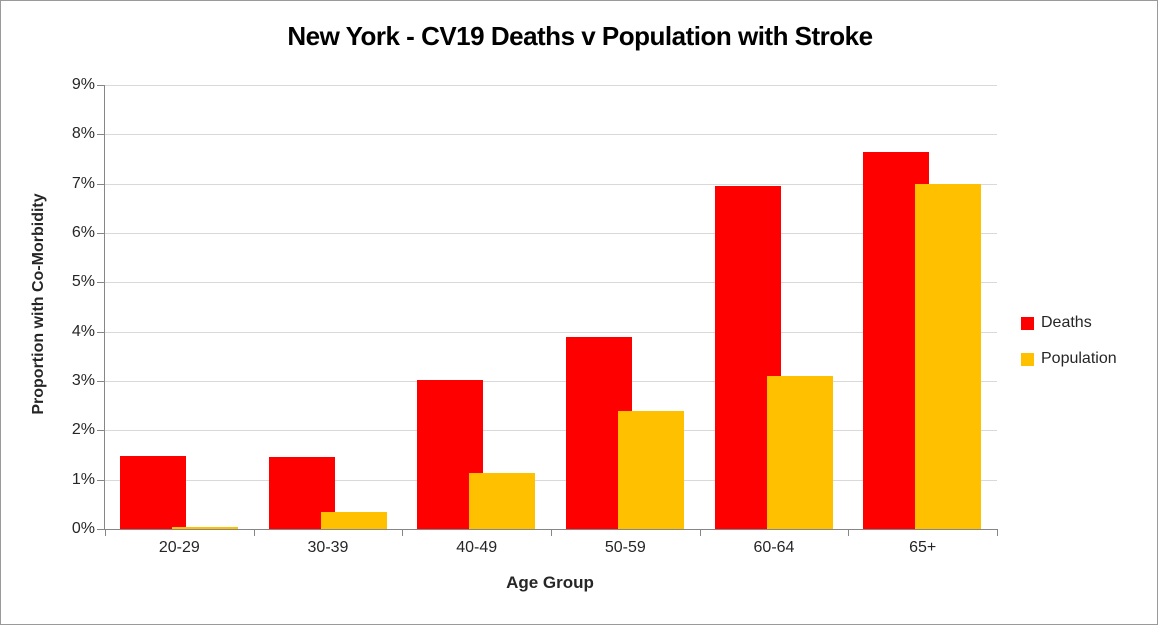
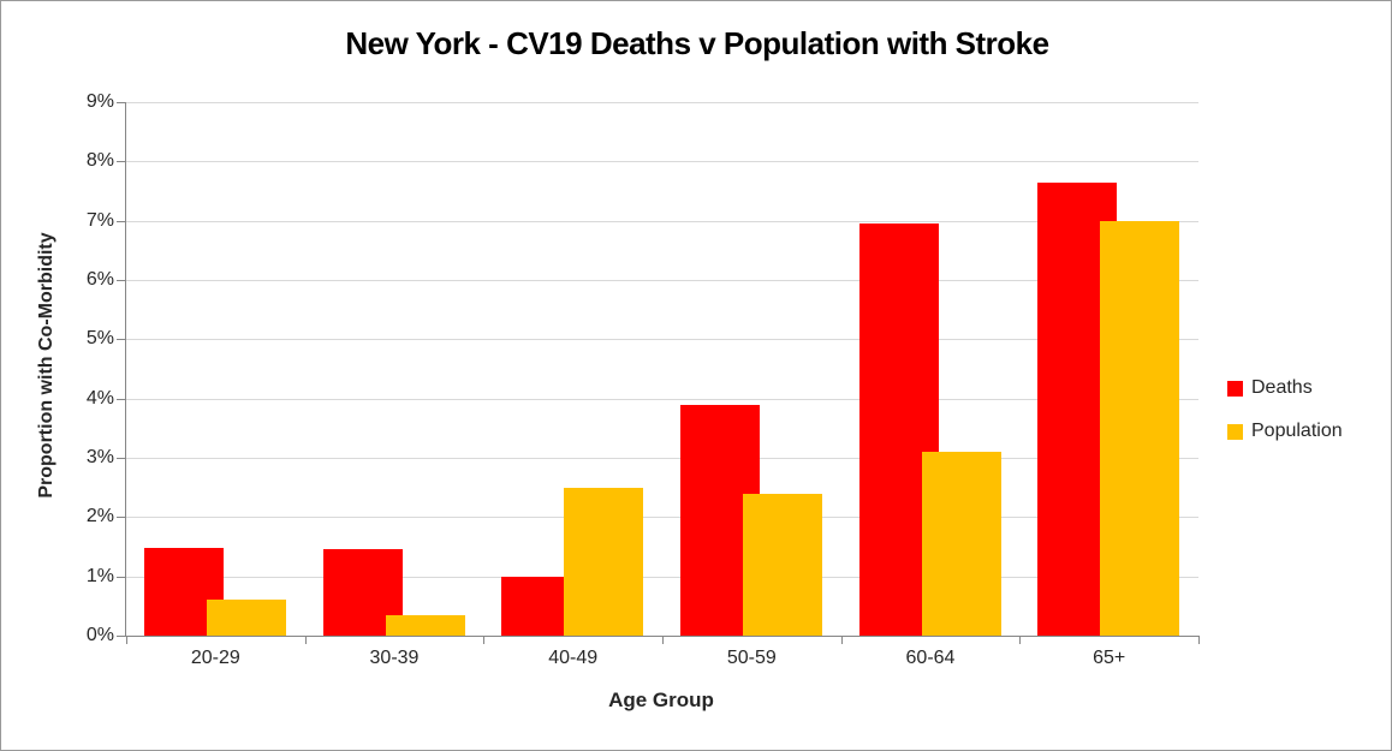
Population/20-29: 0.1% -> 0.6%
Deaths/40-49: 3.0% -> 1.0%
Population/40-49: 1.1% -> 2.5%
